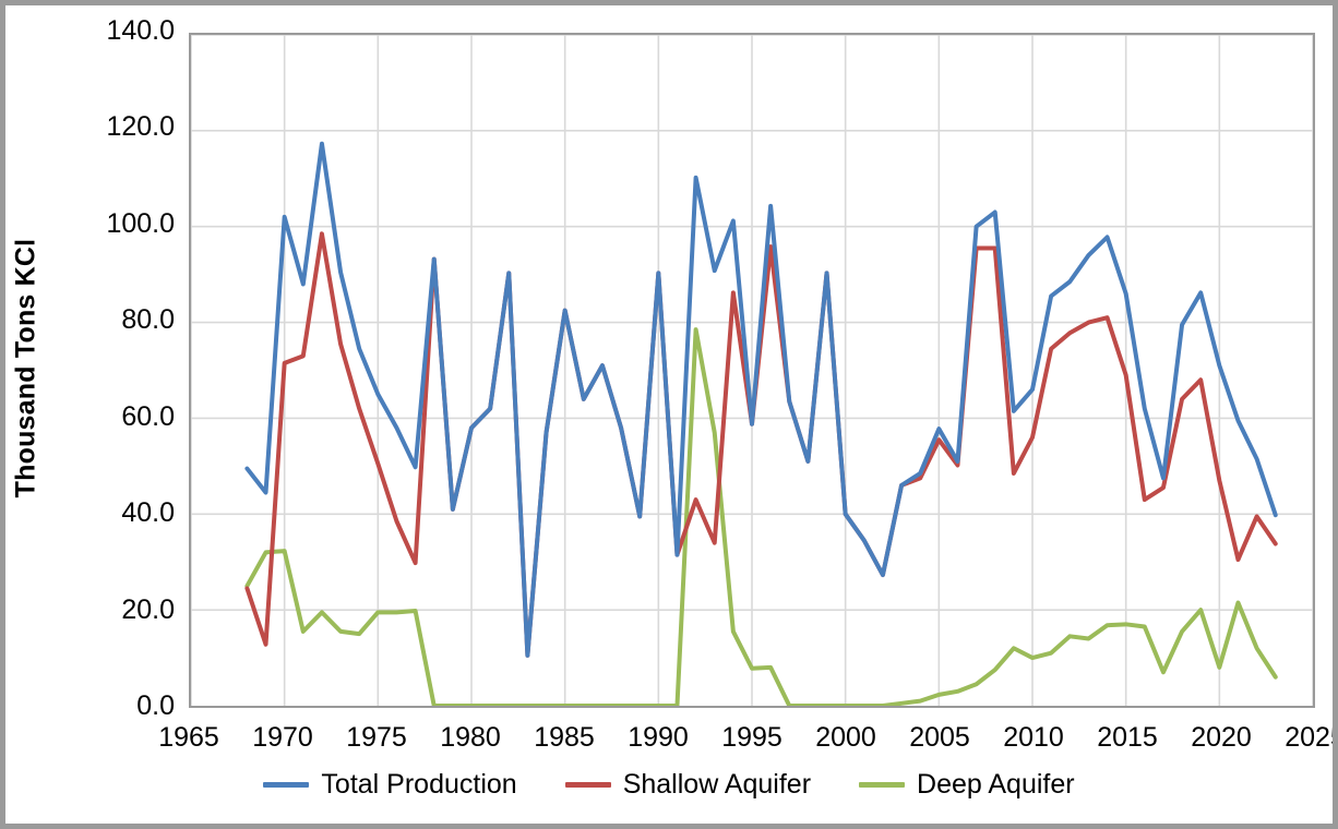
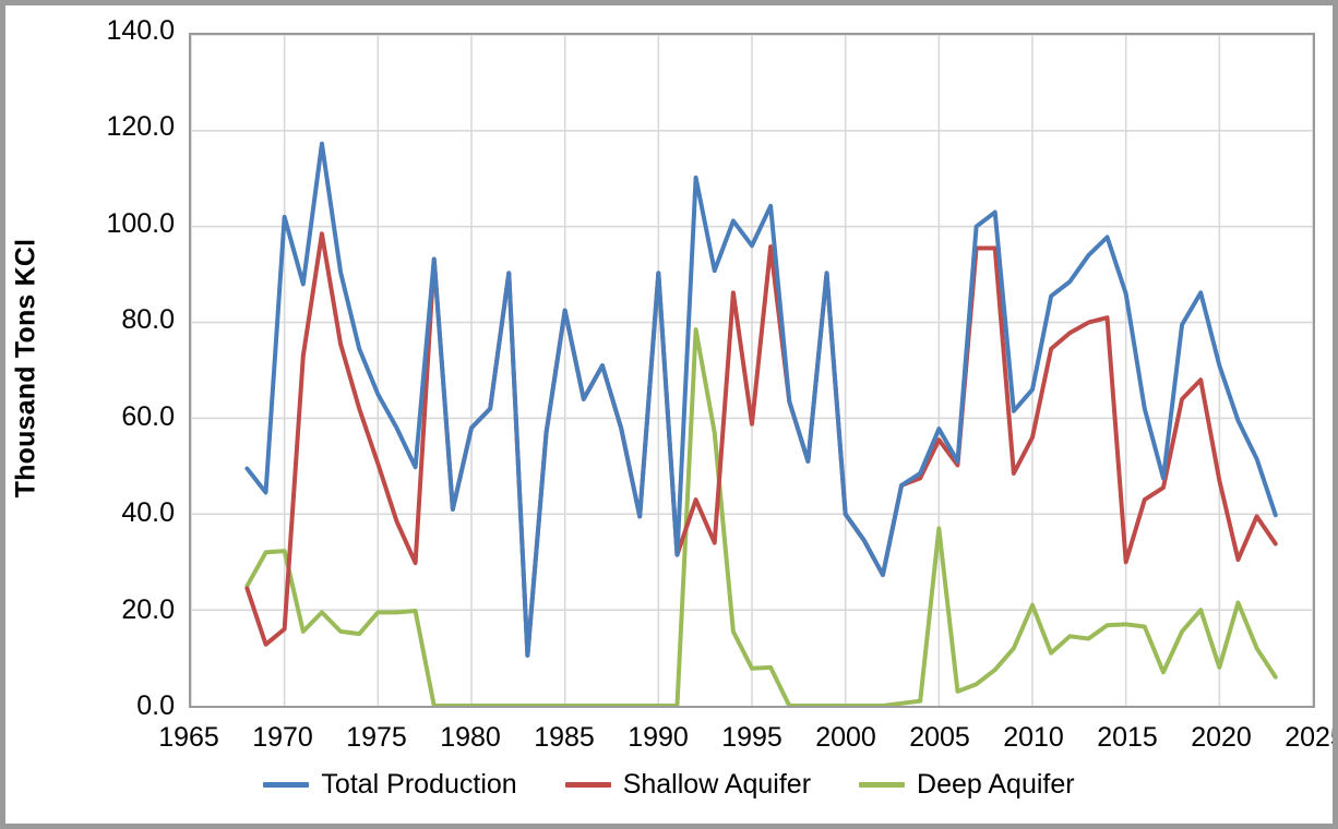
Shallow Aquifer/1970: 72 -> 16
Total Production/1995: 59 -> 96
Deep Aquifer/2005: 2 -> 37
Deep Aquifer/2010: 10 -> 21
Shallow Aquifer/2015: 69 -> 30
